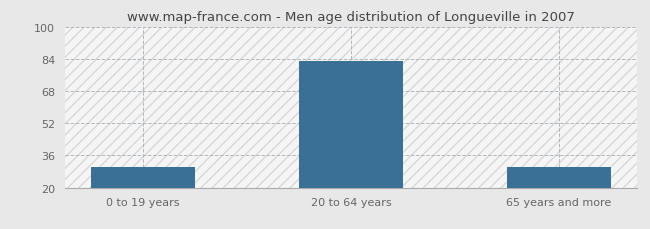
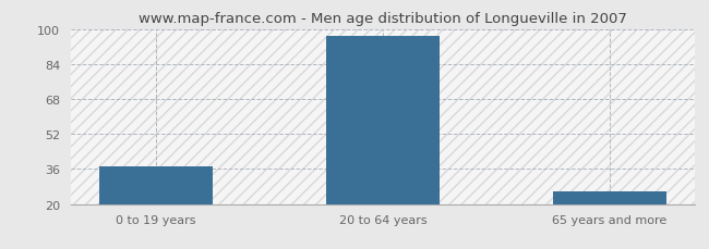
0 to 19 years: 30 -> 37
20 to 64 years: 83 -> 97
65 years and more: 30 -> 26
